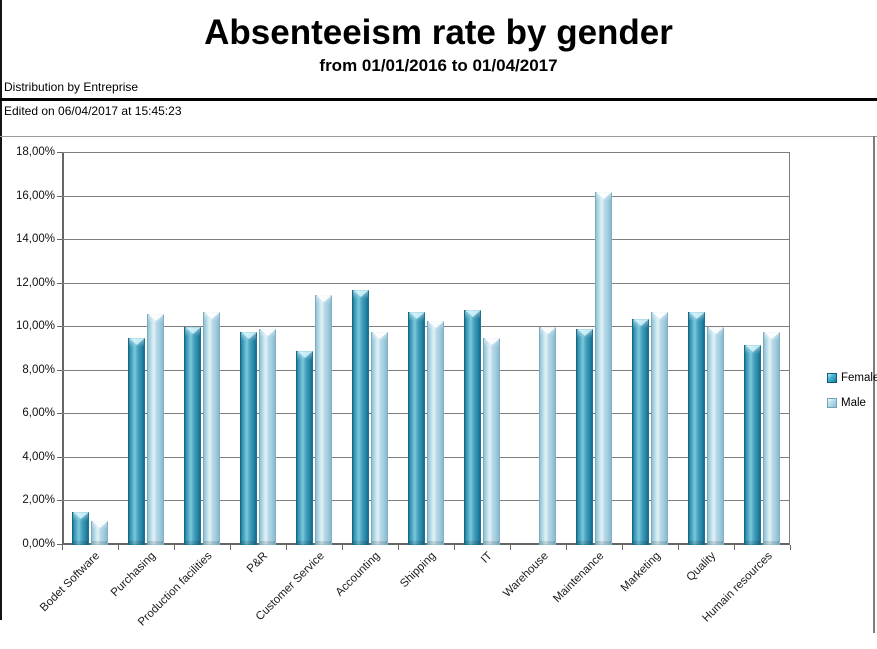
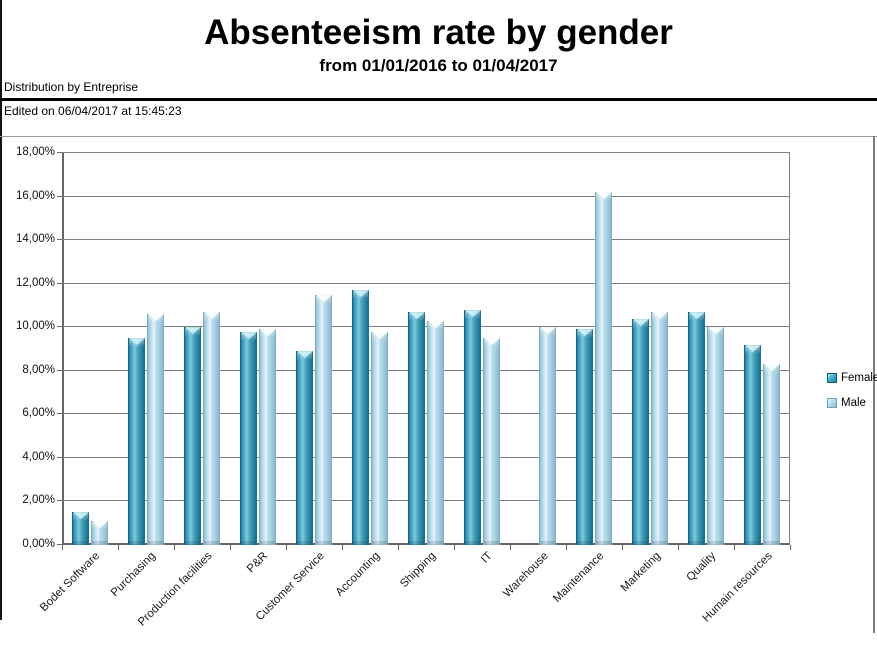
Male/Humain resources: 9,8% -> 8,3%
